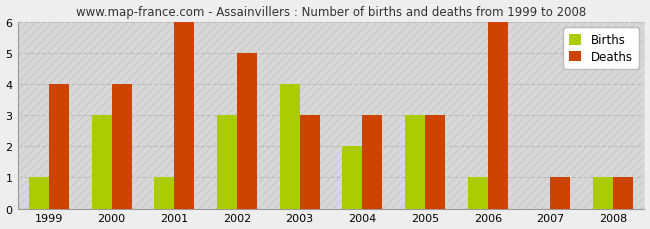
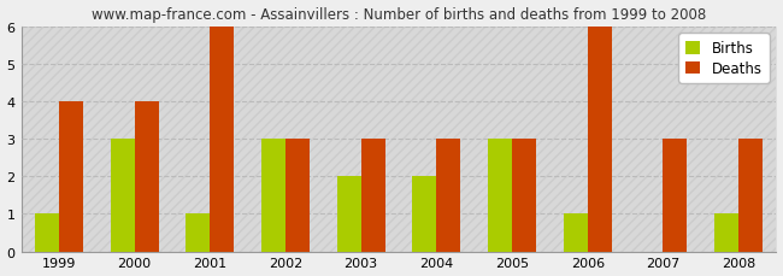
Deaths/2002: 5 -> 3
Births/2003: 4 -> 2
Deaths/2007: 1 -> 3
Deaths/2008: 1 -> 3
